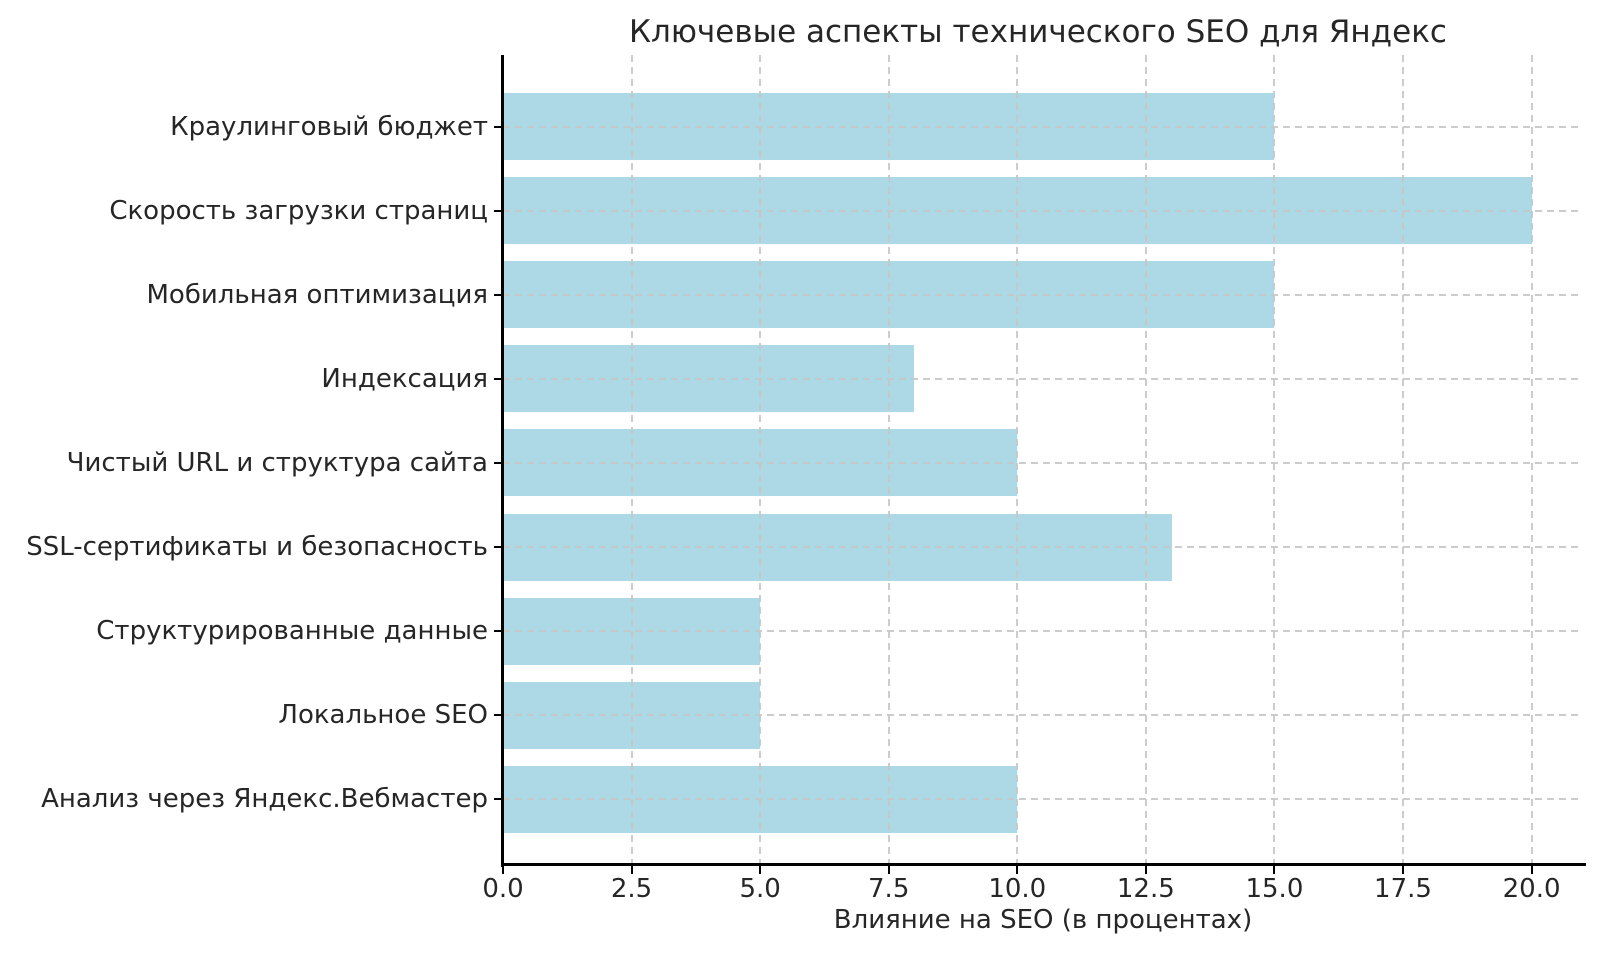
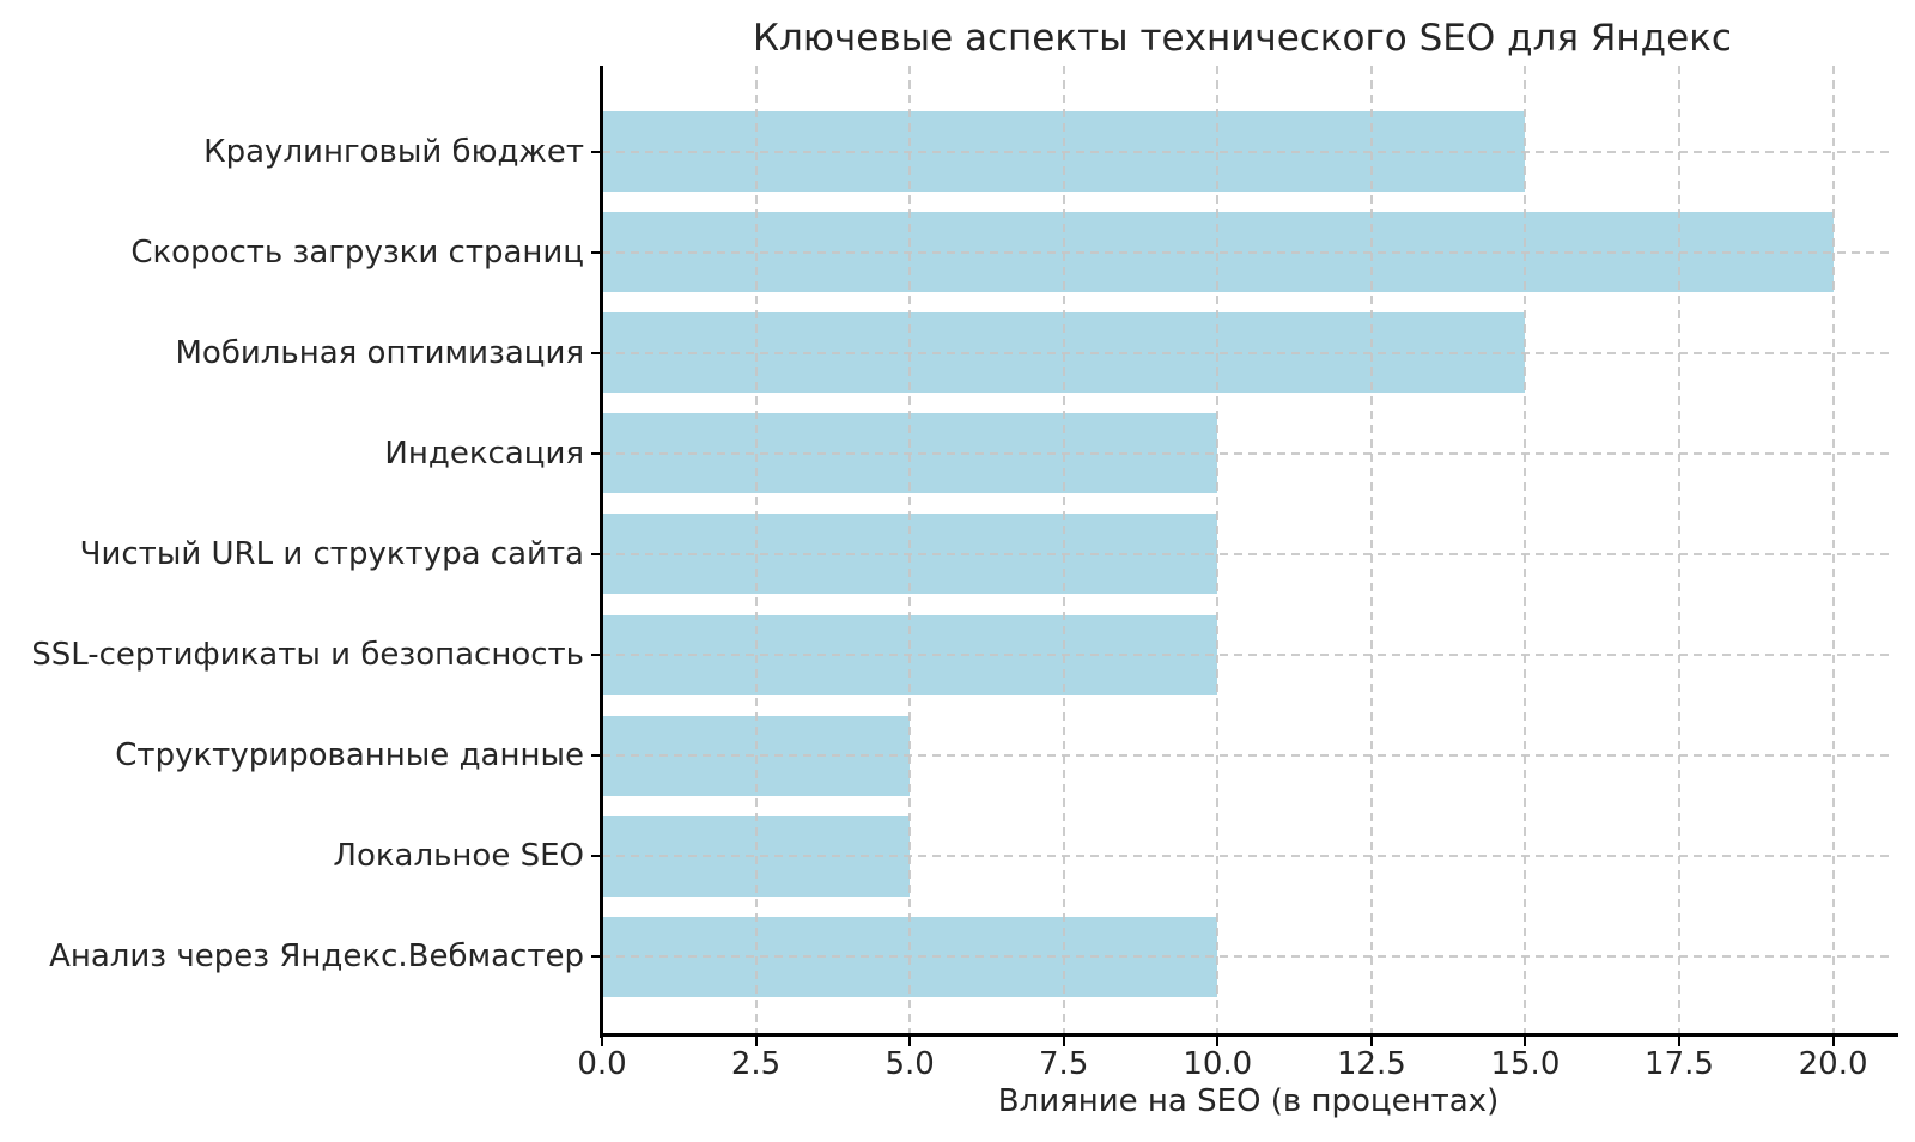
Индексация: 8 -> 10
SSL-сертификаты и безопасность: 13 -> 10
